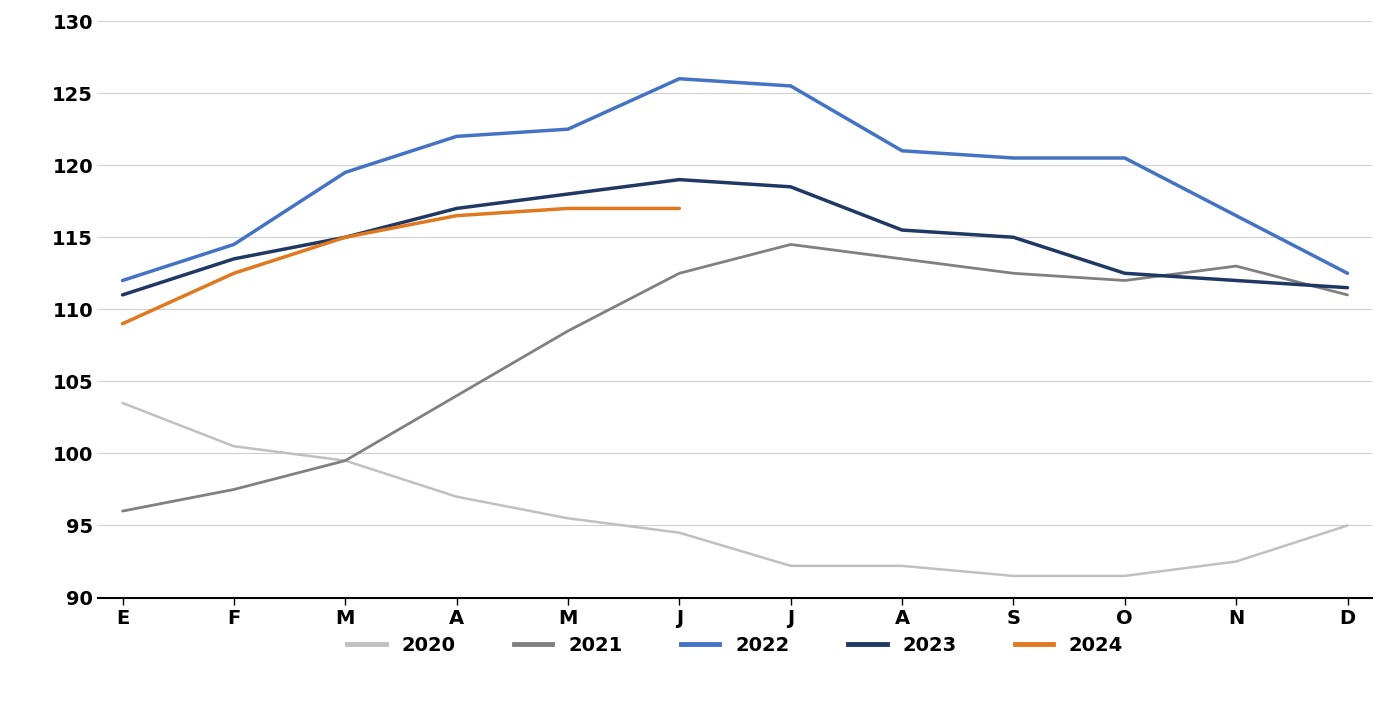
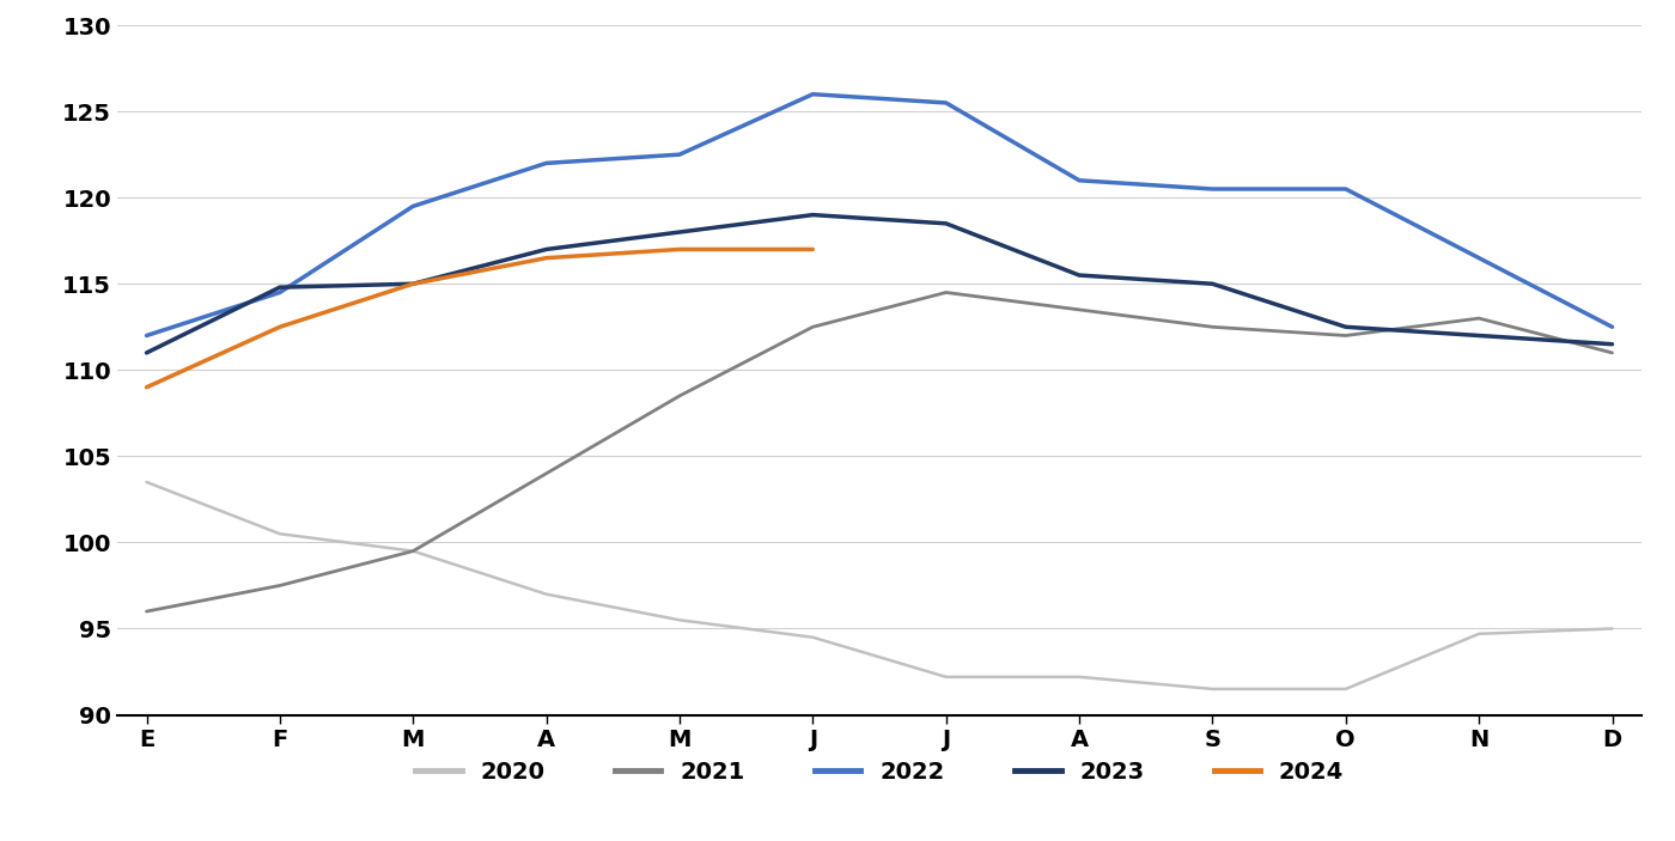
2023/F: 113.5 -> 114.8
2020/N: 92.5 -> 94.7
